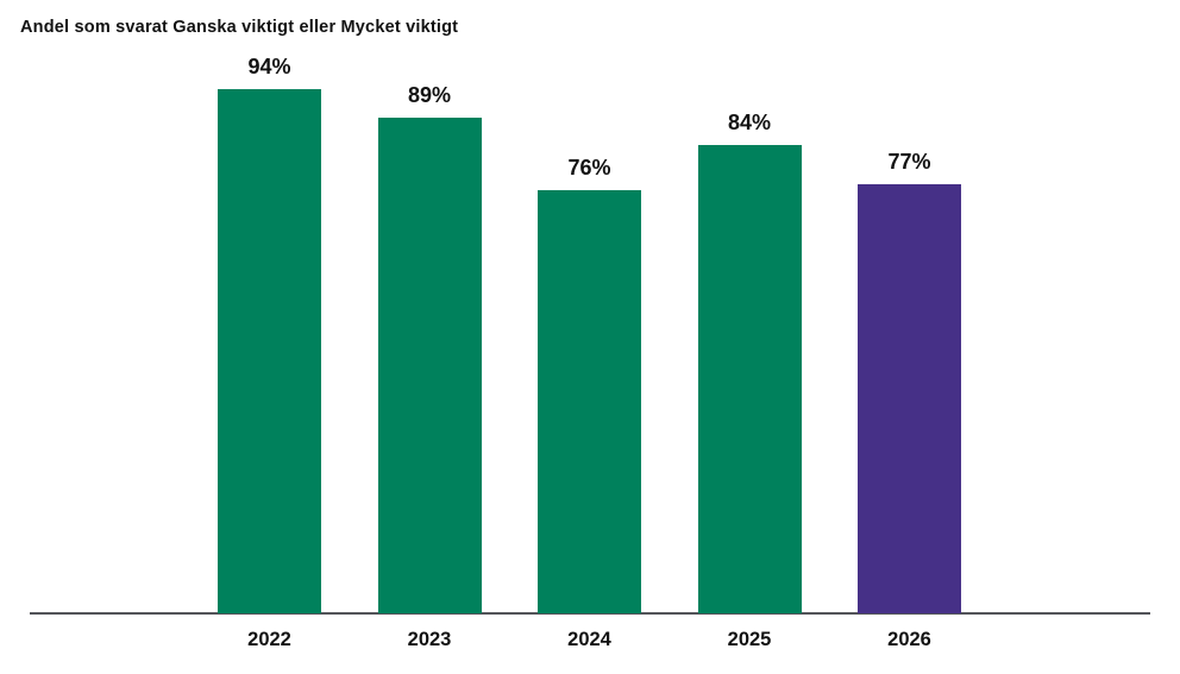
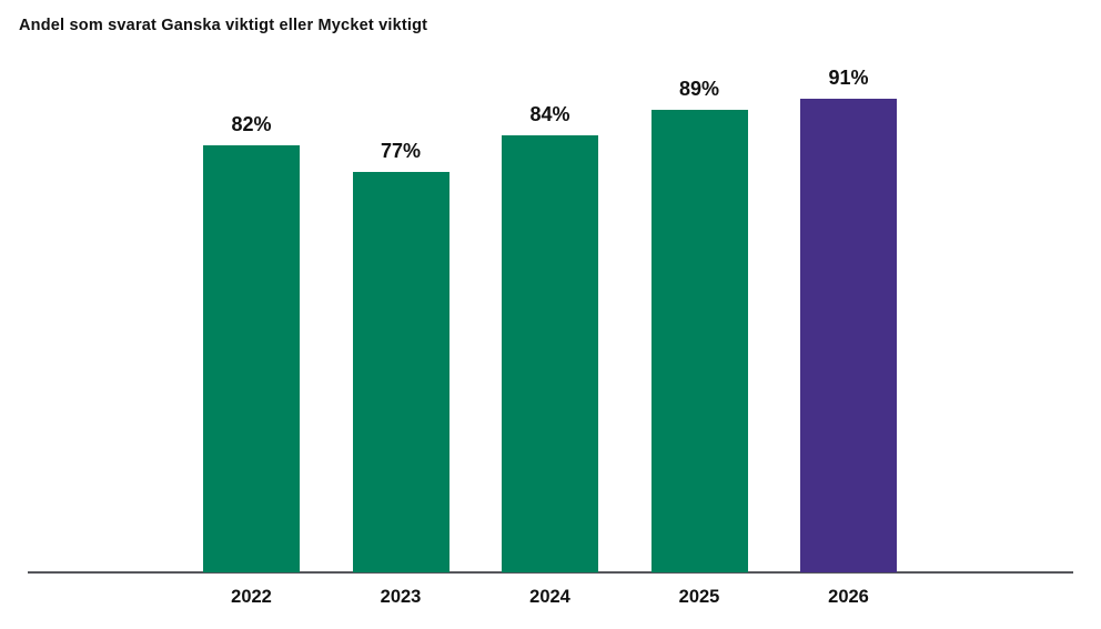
2022: 94% -> 82%
2023: 89% -> 77%
2024: 76% -> 84%
2025: 84% -> 89%
2026: 77% -> 91%
